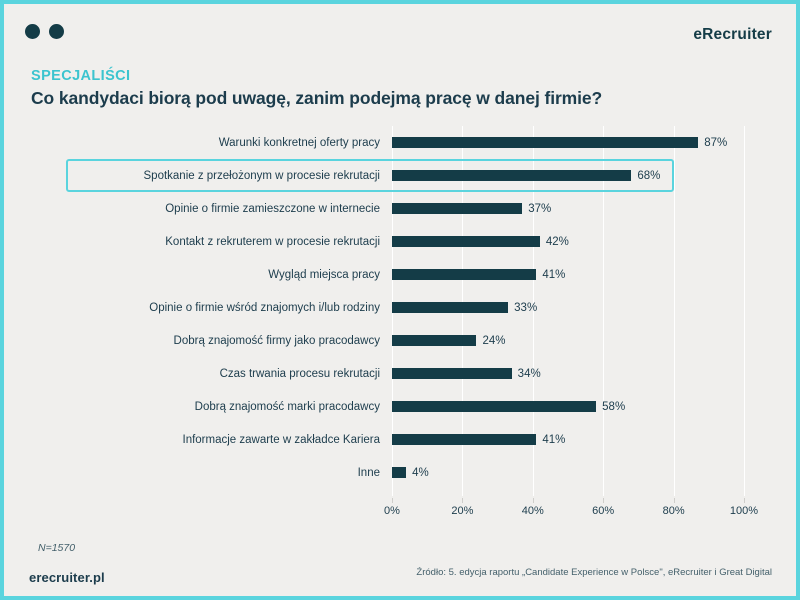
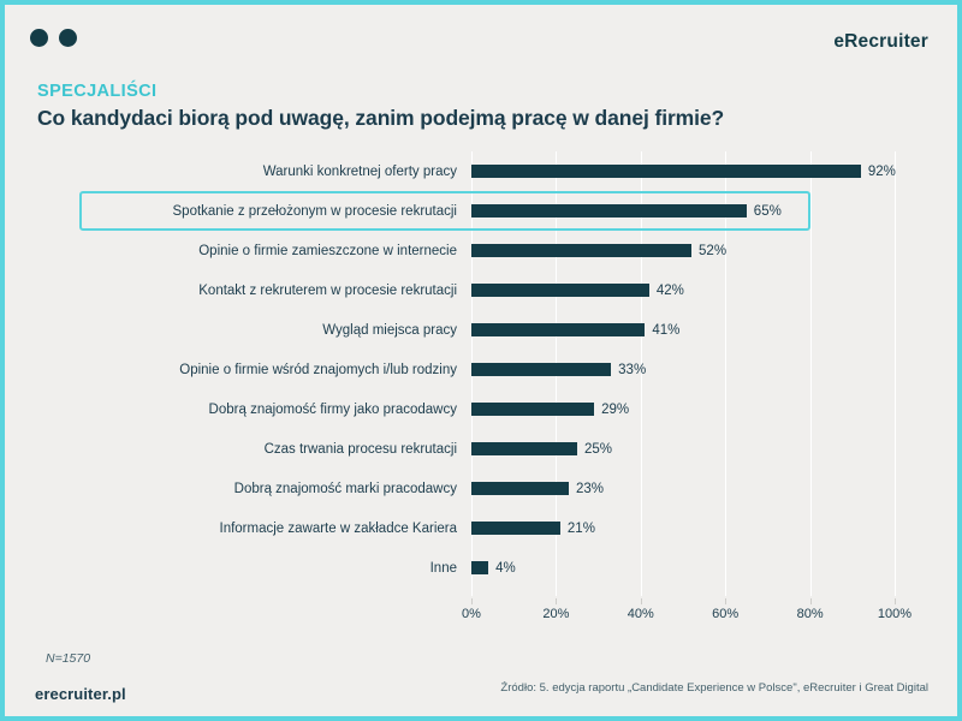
Warunki konkretnej oferty pracy: 87% -> 92%
Spotkanie z przełożonym w procesie rekrutacji: 68% -> 65%
Opinie o firmie zamieszczone w internecie: 37% -> 52%
Dobrą znajomość firmy jako pracodawcy: 24% -> 29%
Czas trwania procesu rekrutacji: 34% -> 25%
Dobrą znajomość marki pracodawcy: 58% -> 23%
Informacje zawarte w zakładce Kariera: 41% -> 21%
